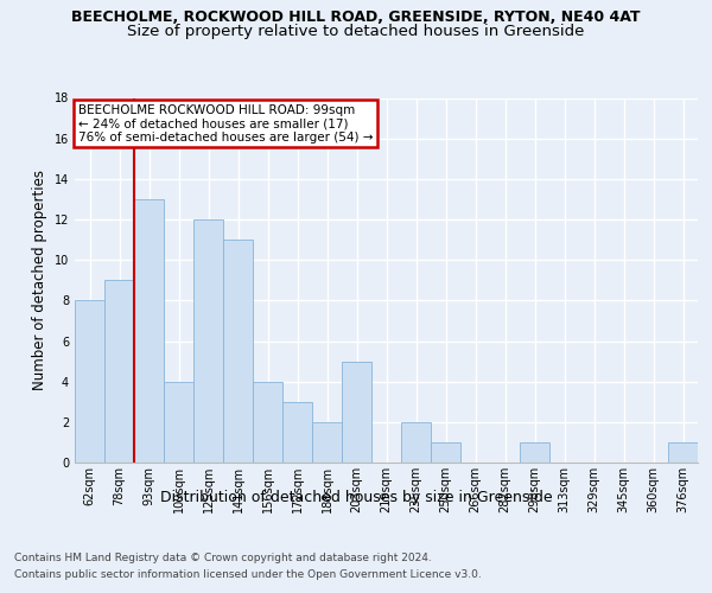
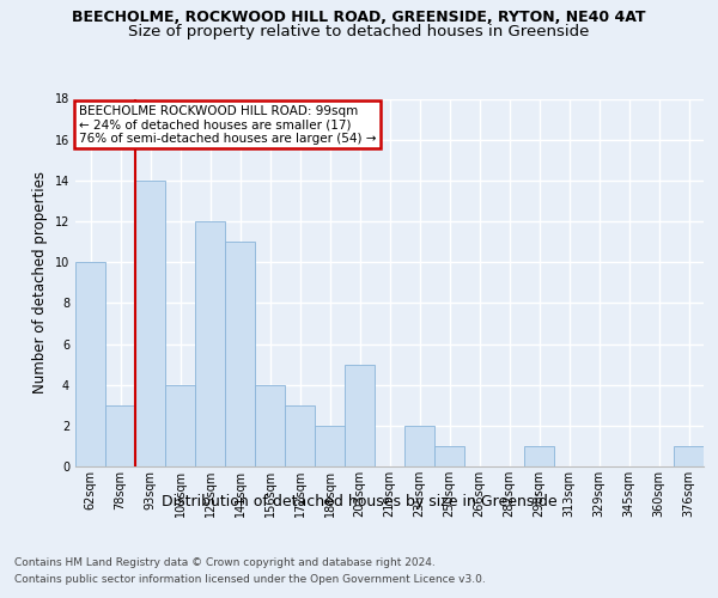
62sqm: 8 -> 10
78sqm: 9 -> 3
93sqm: 13 -> 14
